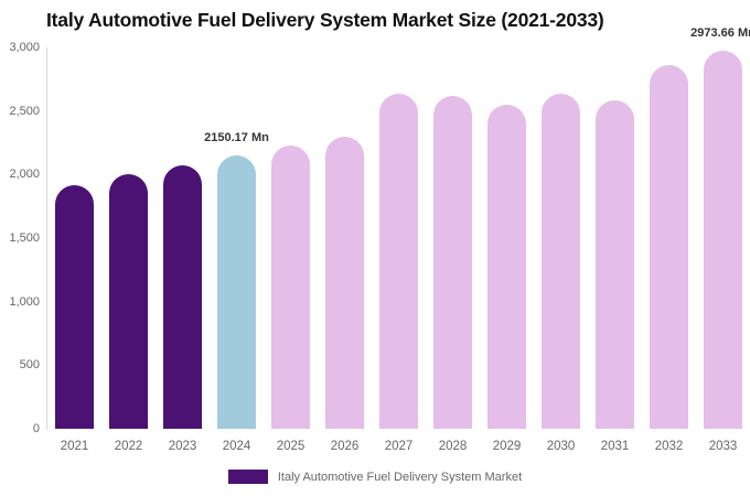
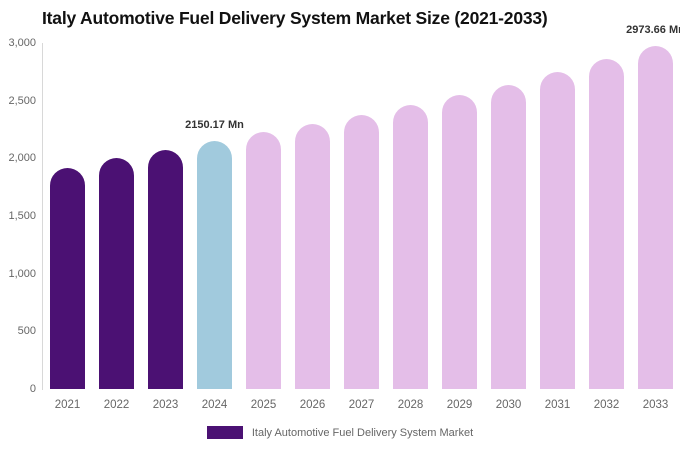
2027: 2640 -> 2380
2028: 2620 -> 2460
2031: 2580 -> 2750
